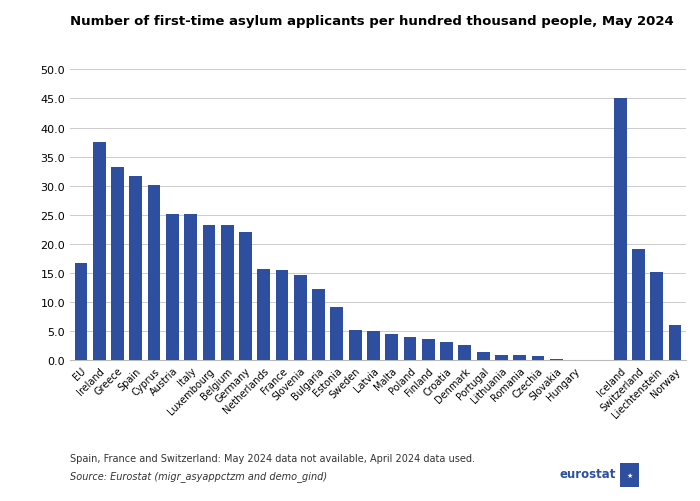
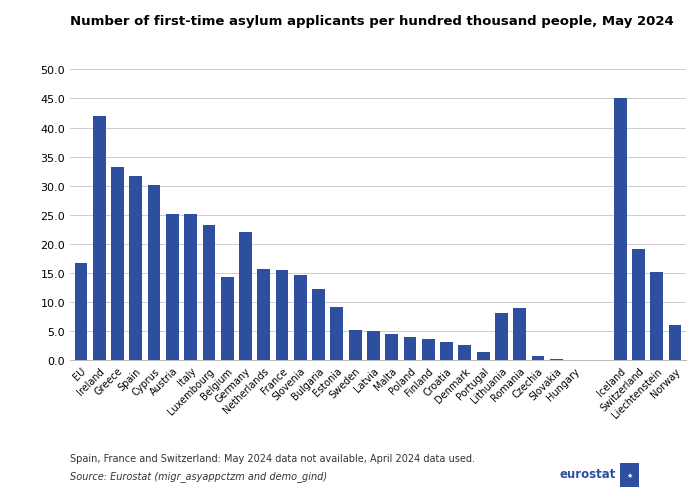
Ireland: 37.5 -> 42.0
Belgium: 23.2 -> 14.4
Lithuania: 1.0 -> 8.2
Romania: 0.9 -> 9.0
